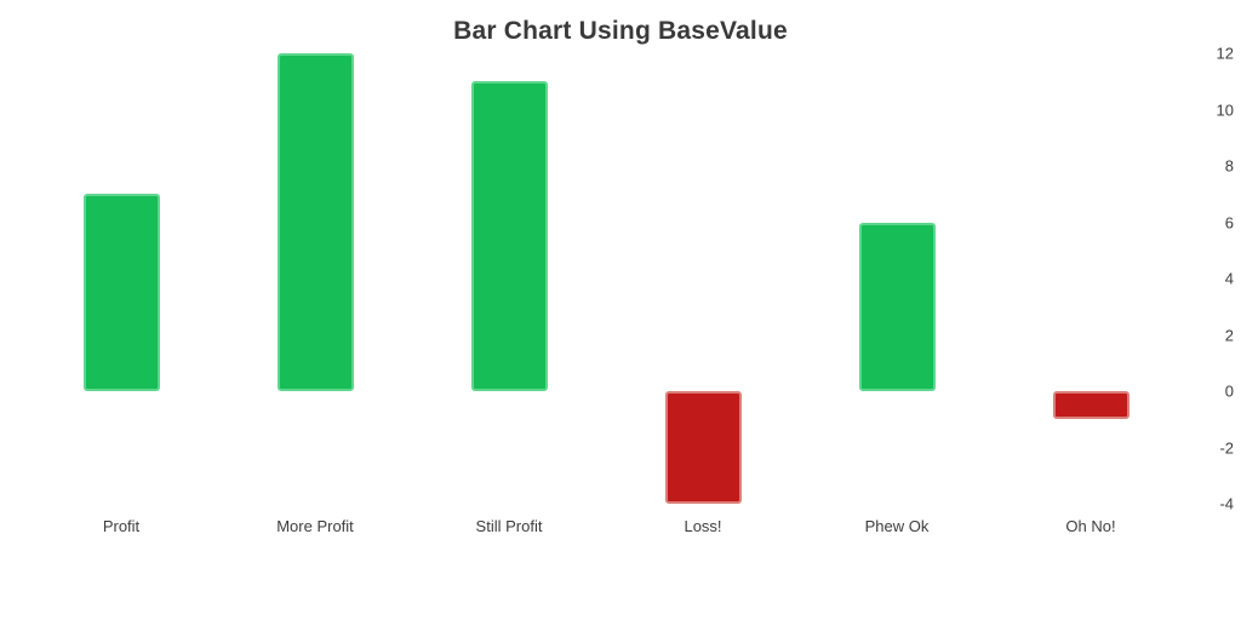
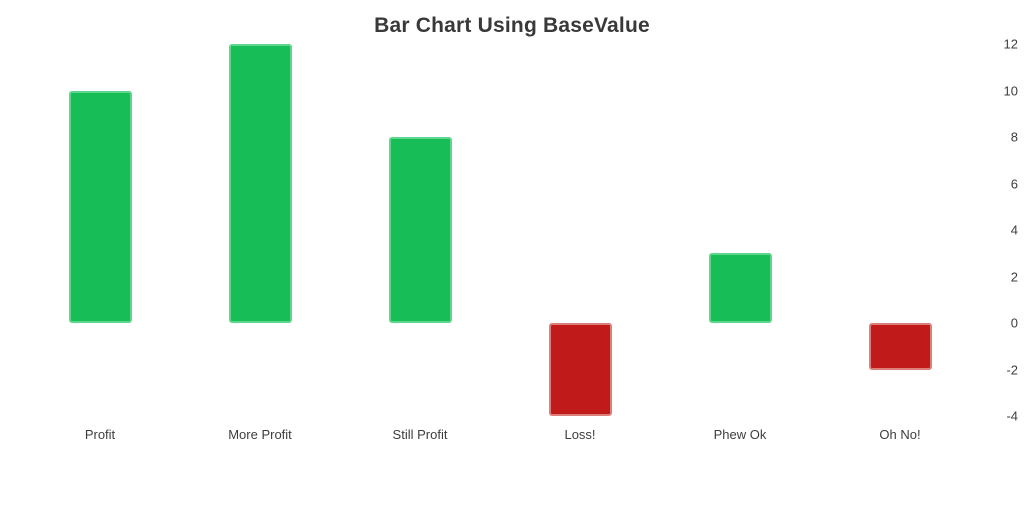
Profit: 7 -> 10
Still Profit: 11 -> 8
Phew Ok: 6 -> 3
Oh No!: -1 -> -2
